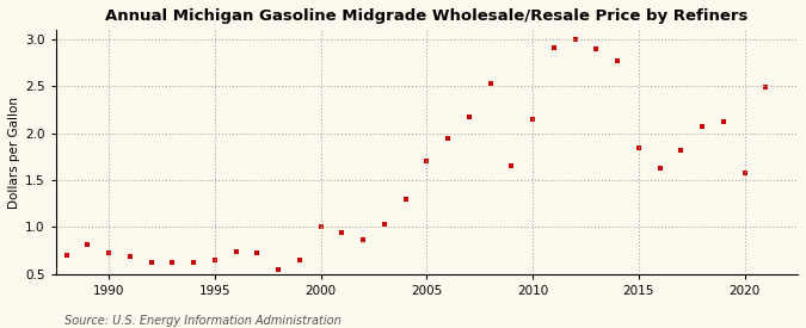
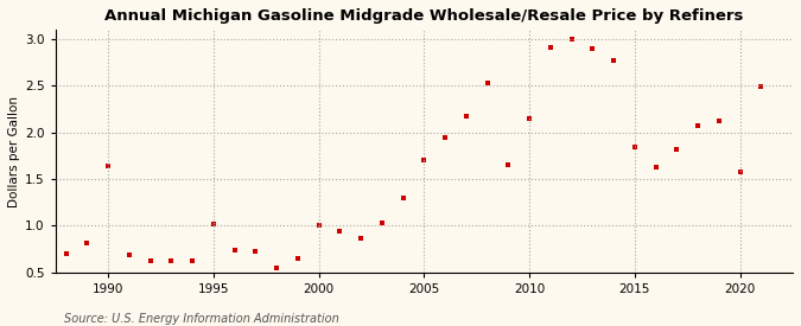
1990: 0.73 -> 1.64
1995: 0.65 -> 1.02
